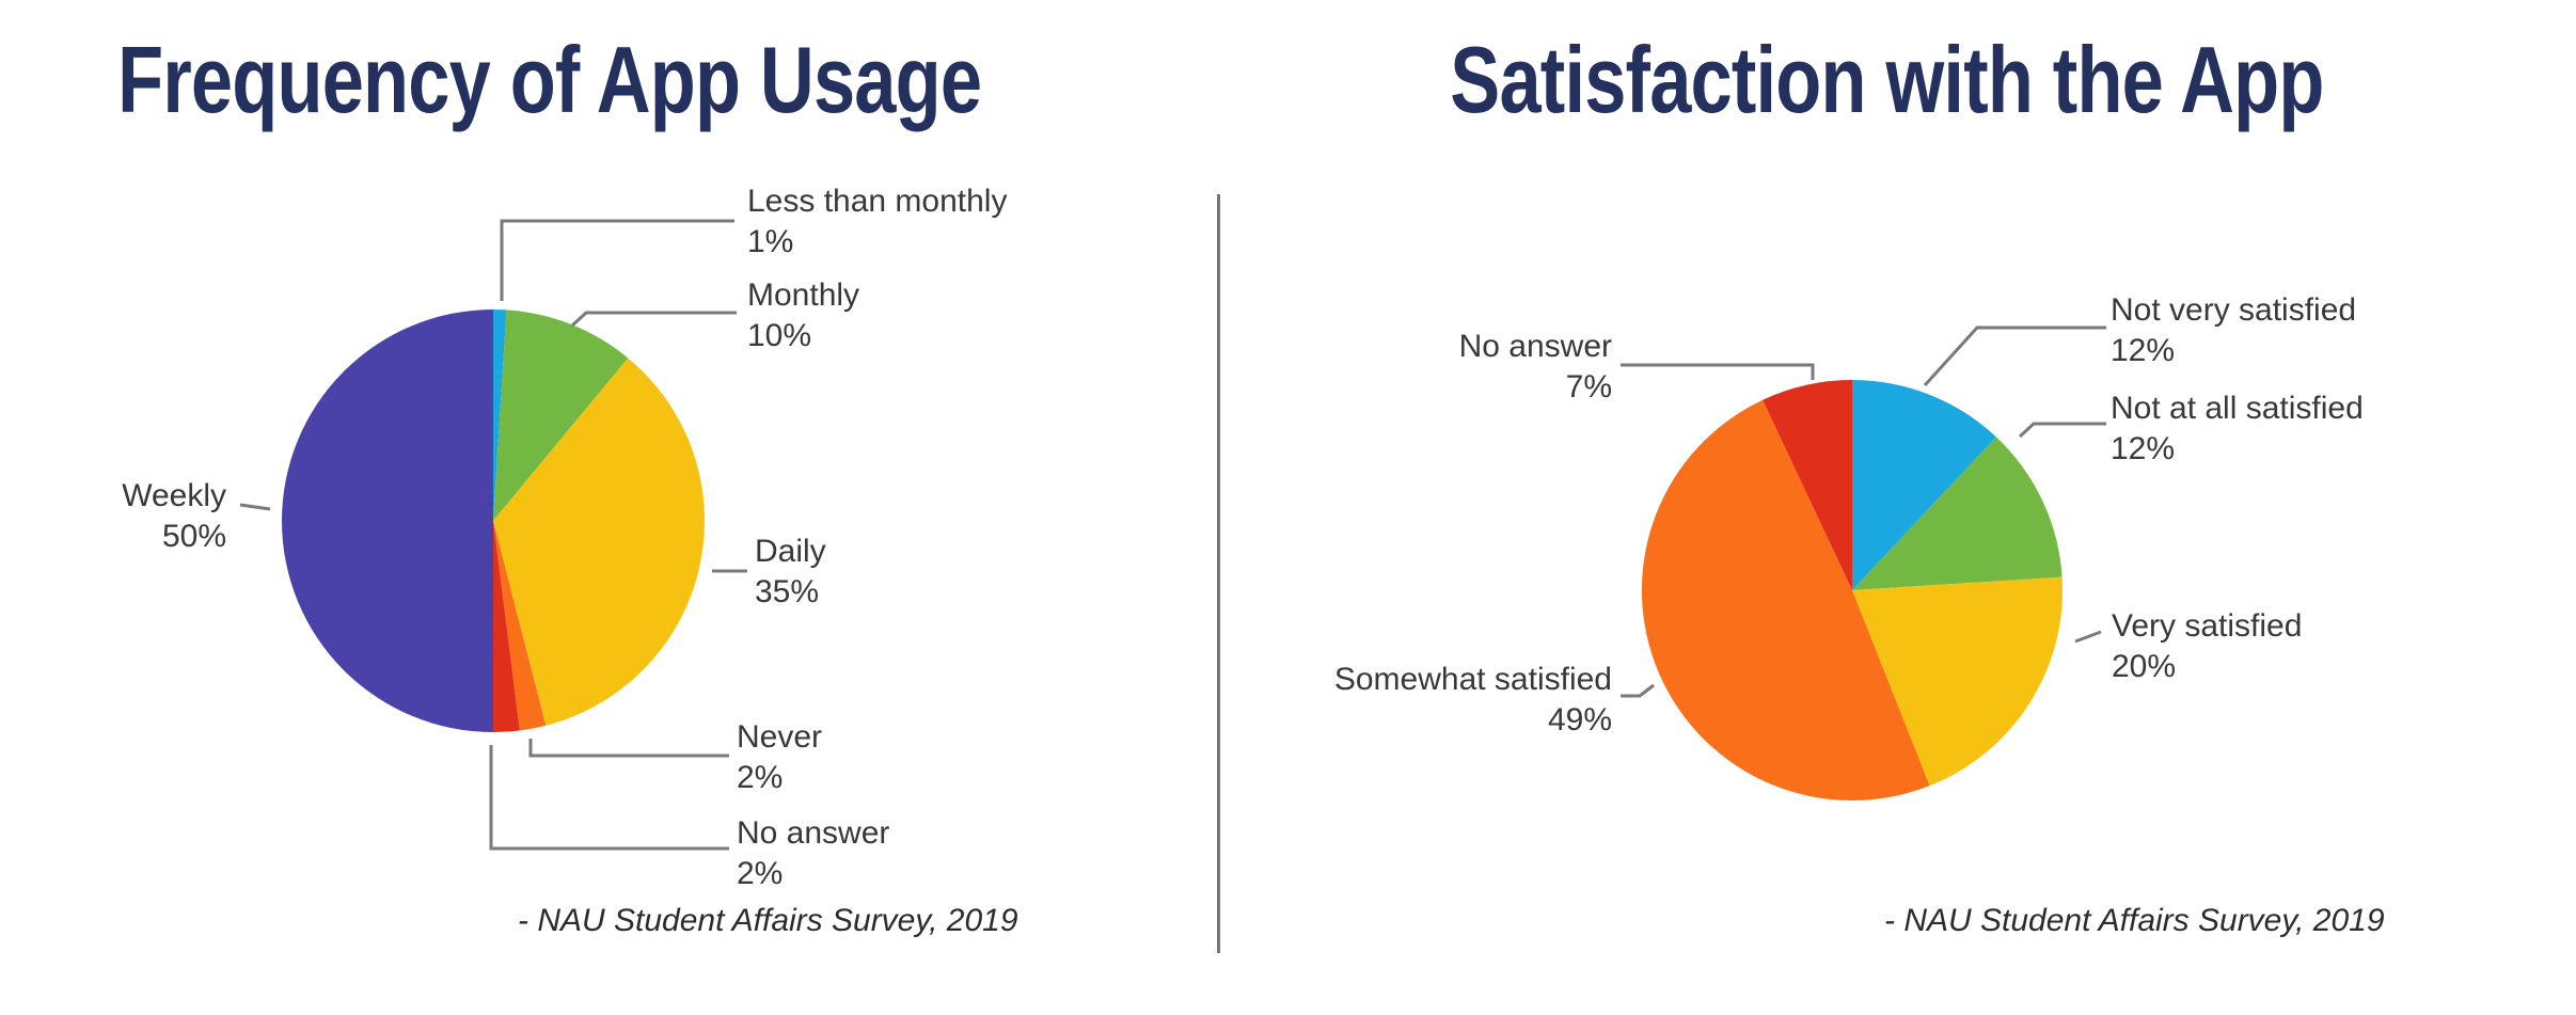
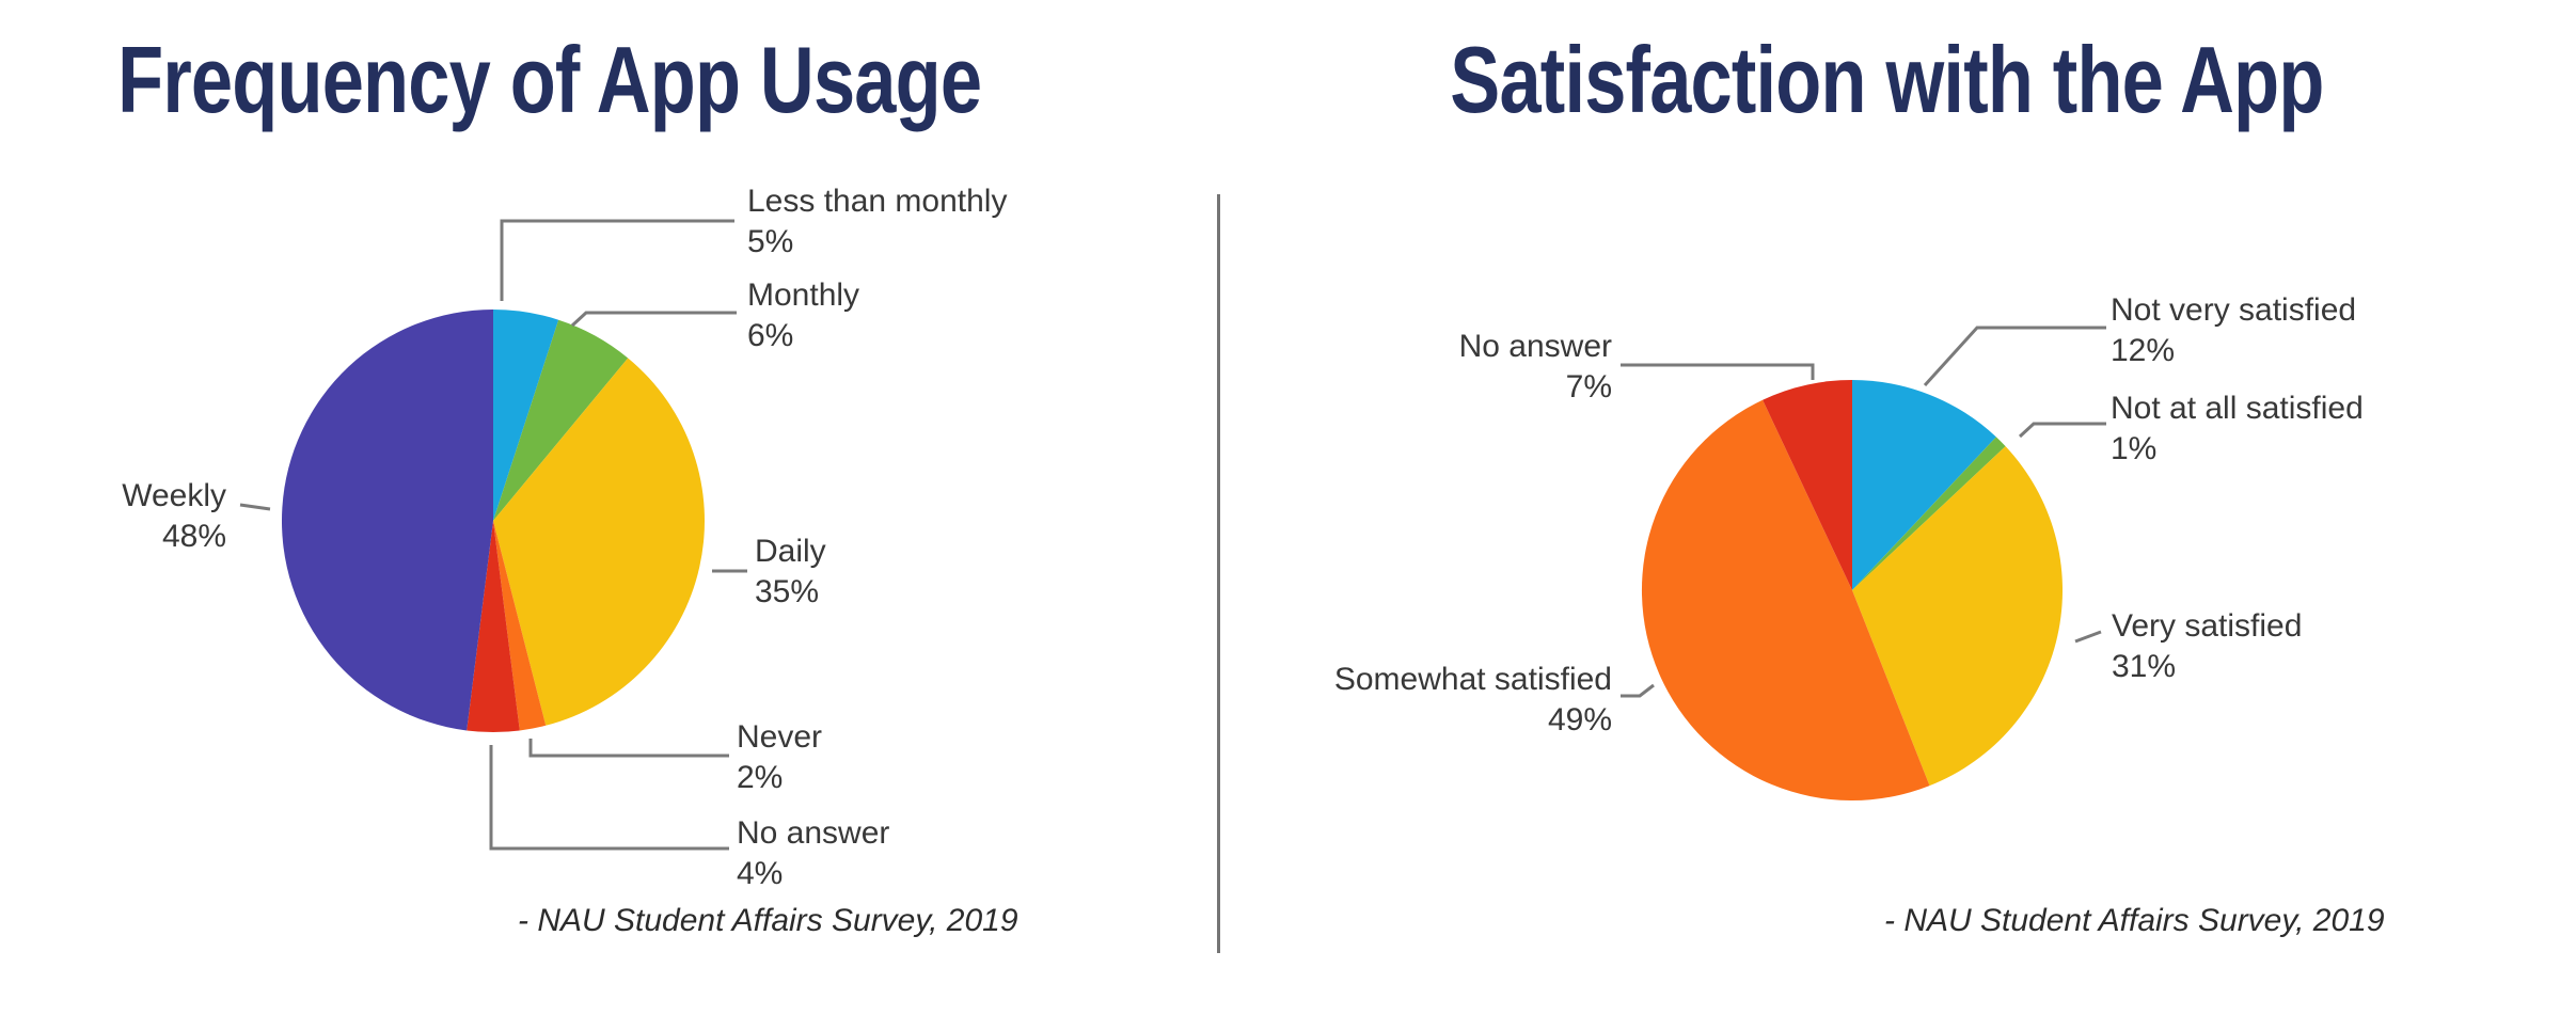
Frequency of App Usage/Less than monthly: 1% -> 5%
Frequency of App Usage/Monthly: 10% -> 6%
Frequency of App Usage/No answer: 2% -> 4%
Frequency of App Usage/Weekly: 50% -> 48%
Satisfaction with the App/Not at all satisfied: 12% -> 1%
Satisfaction with the App/Very satisfied: 20% -> 31%
